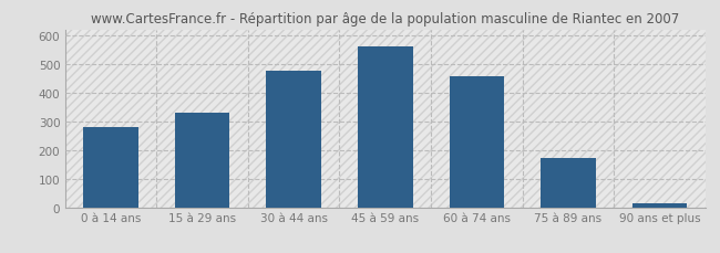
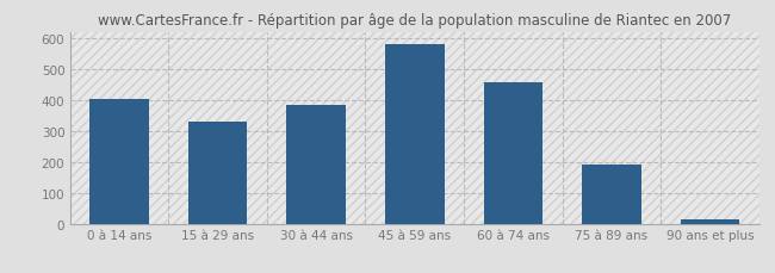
0 à 14 ans: 280 -> 402
30 à 44 ans: 475 -> 385
45 à 59 ans: 560 -> 580
75 à 89 ans: 170 -> 190
